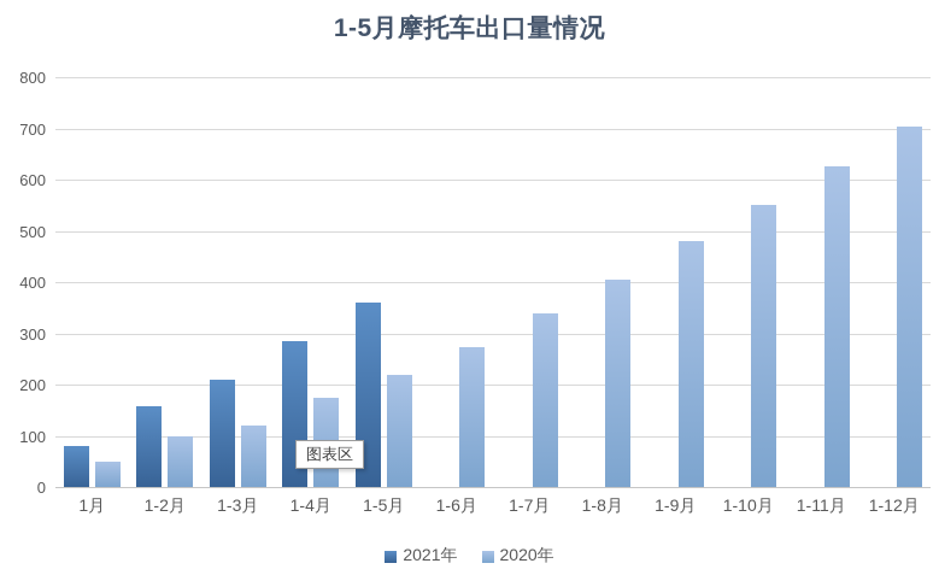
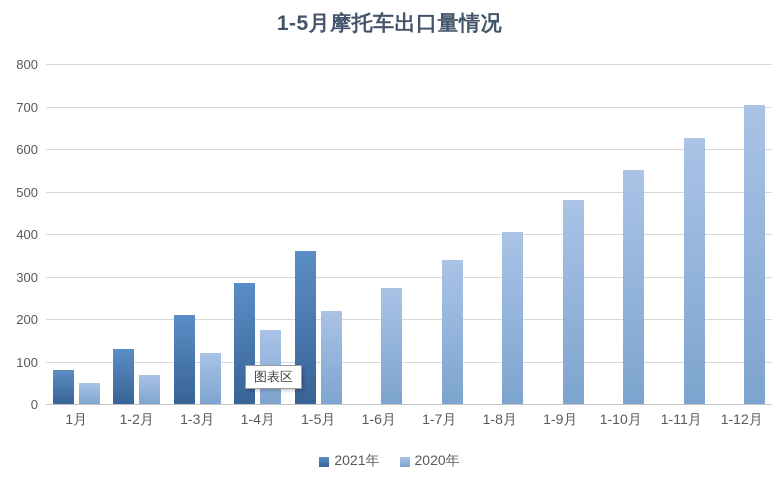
2021年/1-2月: 160 -> 130
2020年/1-2月: 100 -> 70
